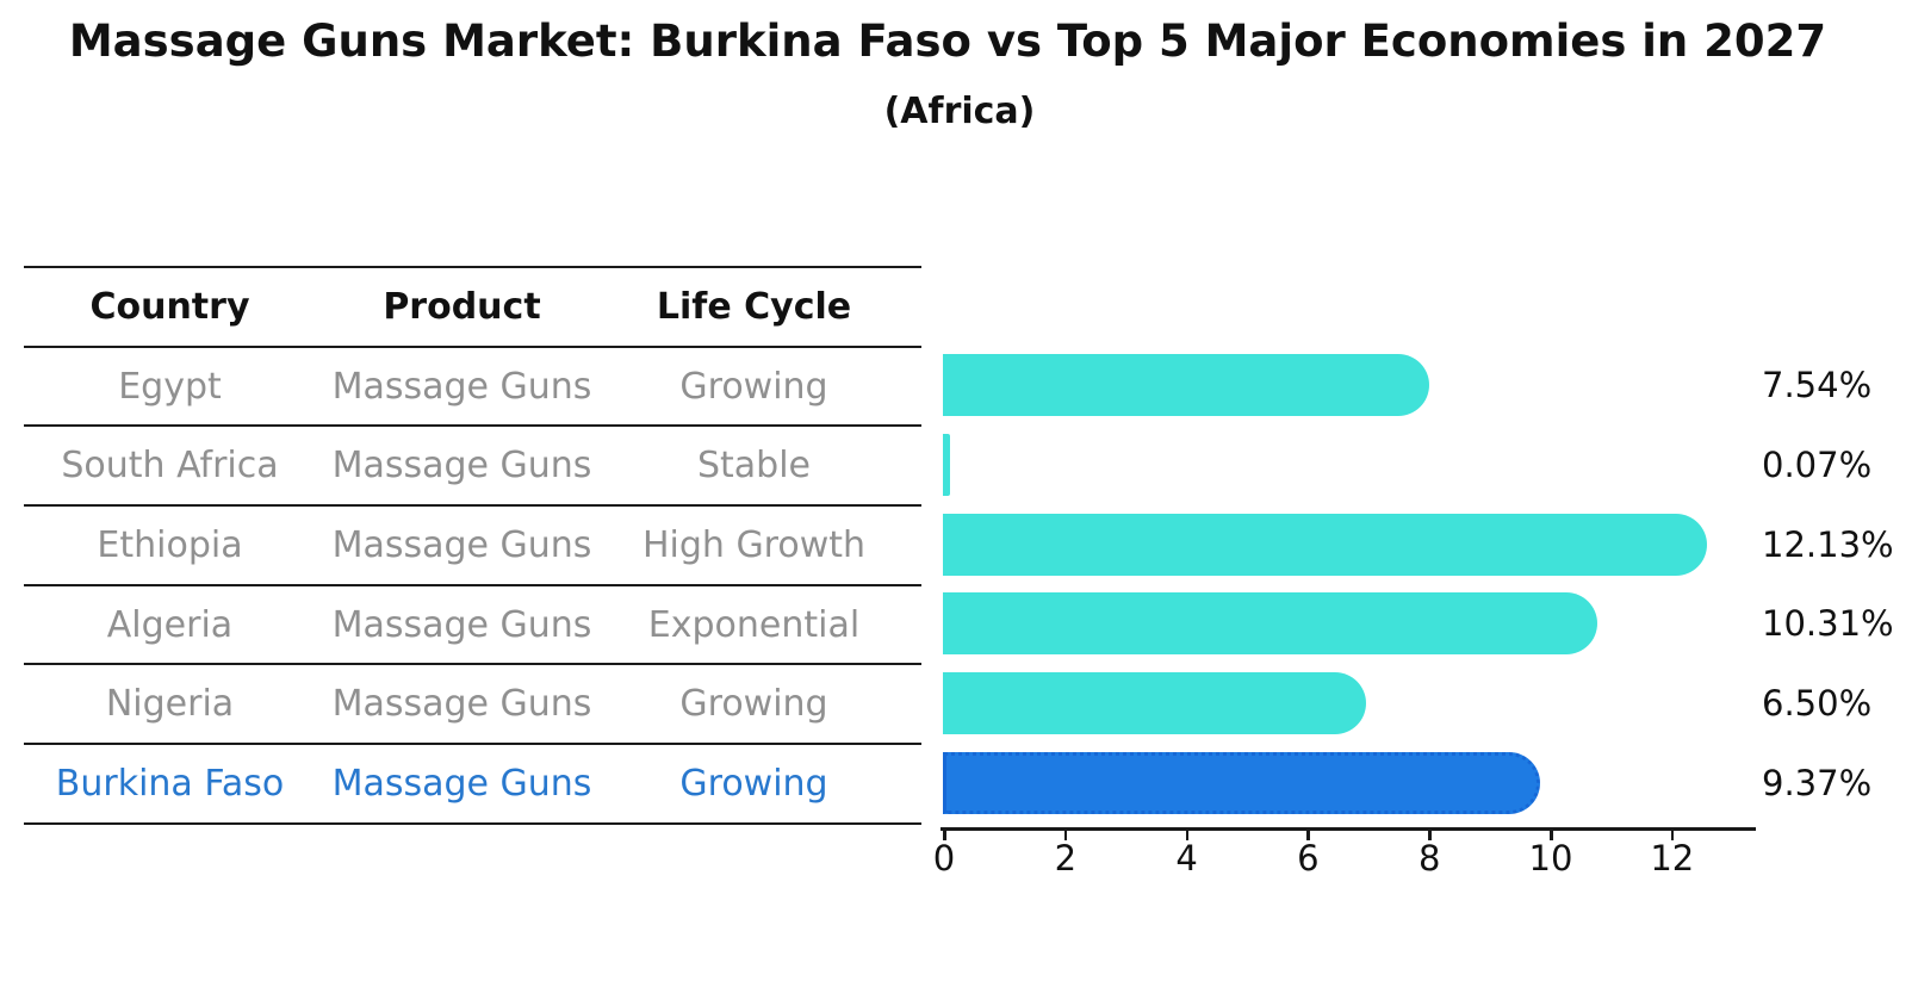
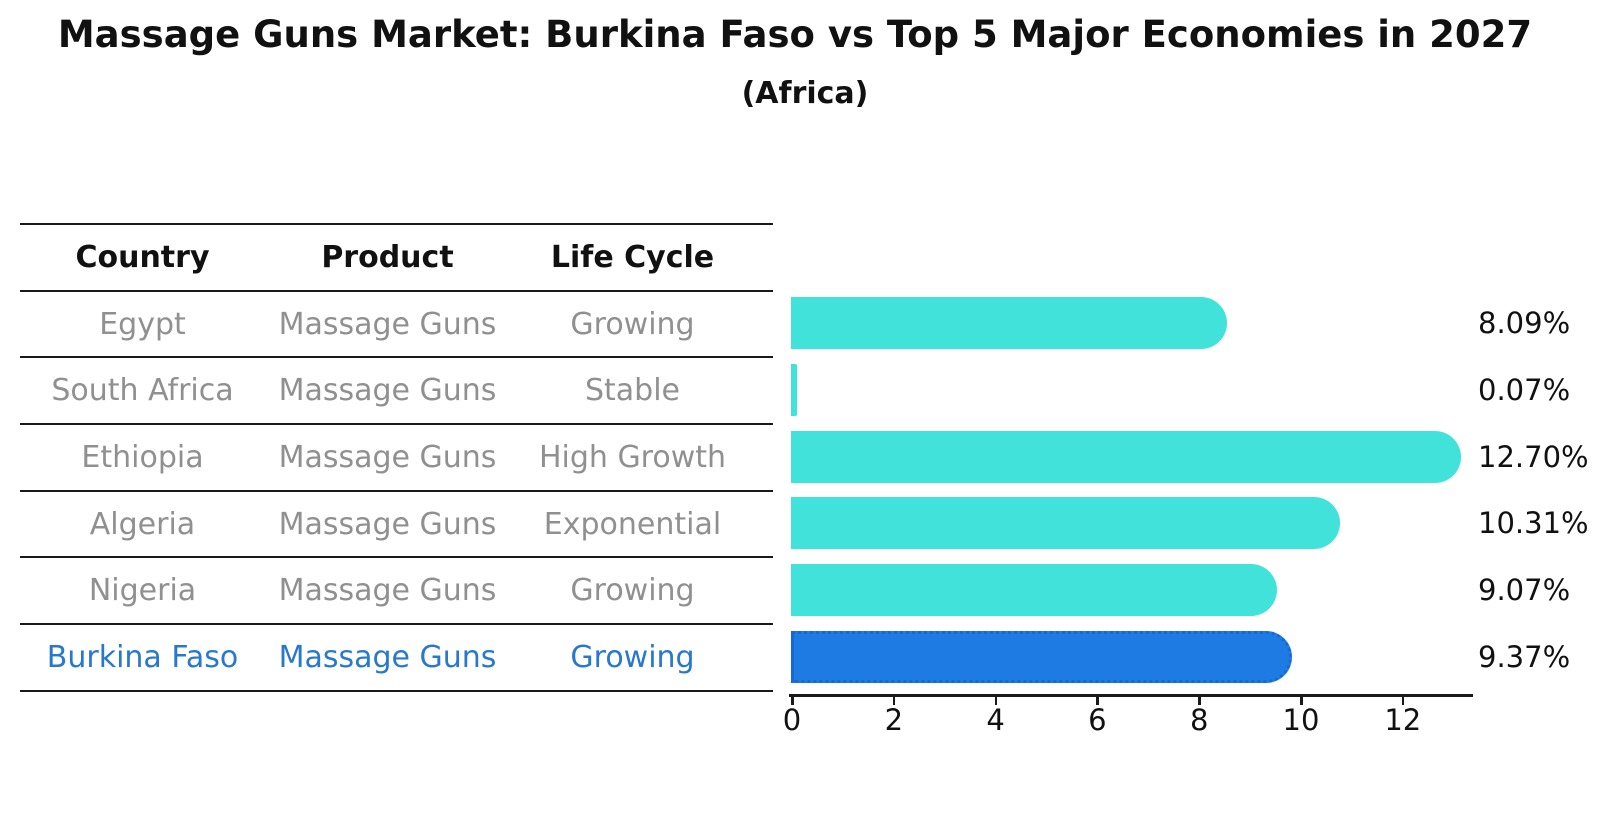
Egypt: 7.54% -> 8.09%
Ethiopia: 12.13% -> 12.70%
Nigeria: 6.50% -> 9.07%
